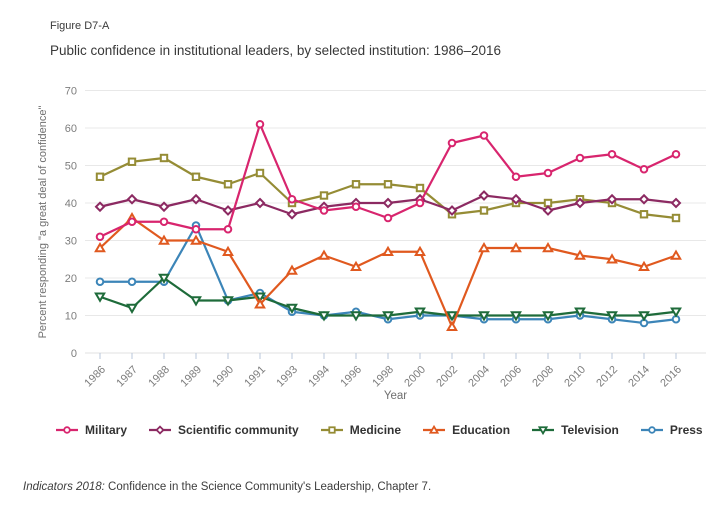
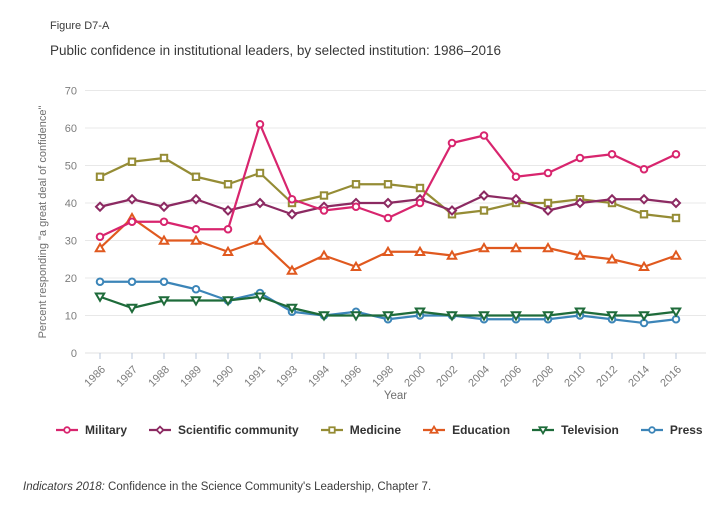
Television/1988: 20 -> 14
Press/1989: 34 -> 17
Education/1991: 13 -> 30
Education/2002: 7 -> 26
